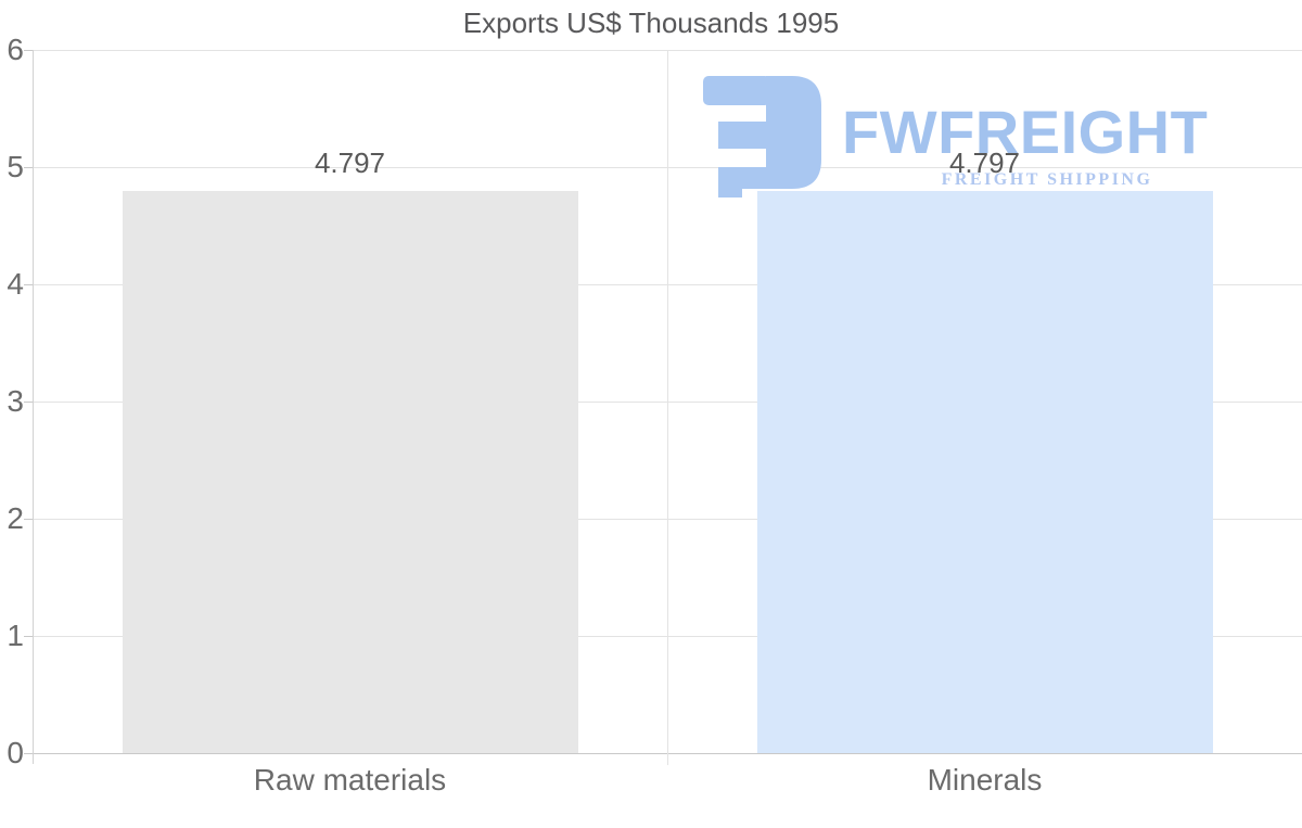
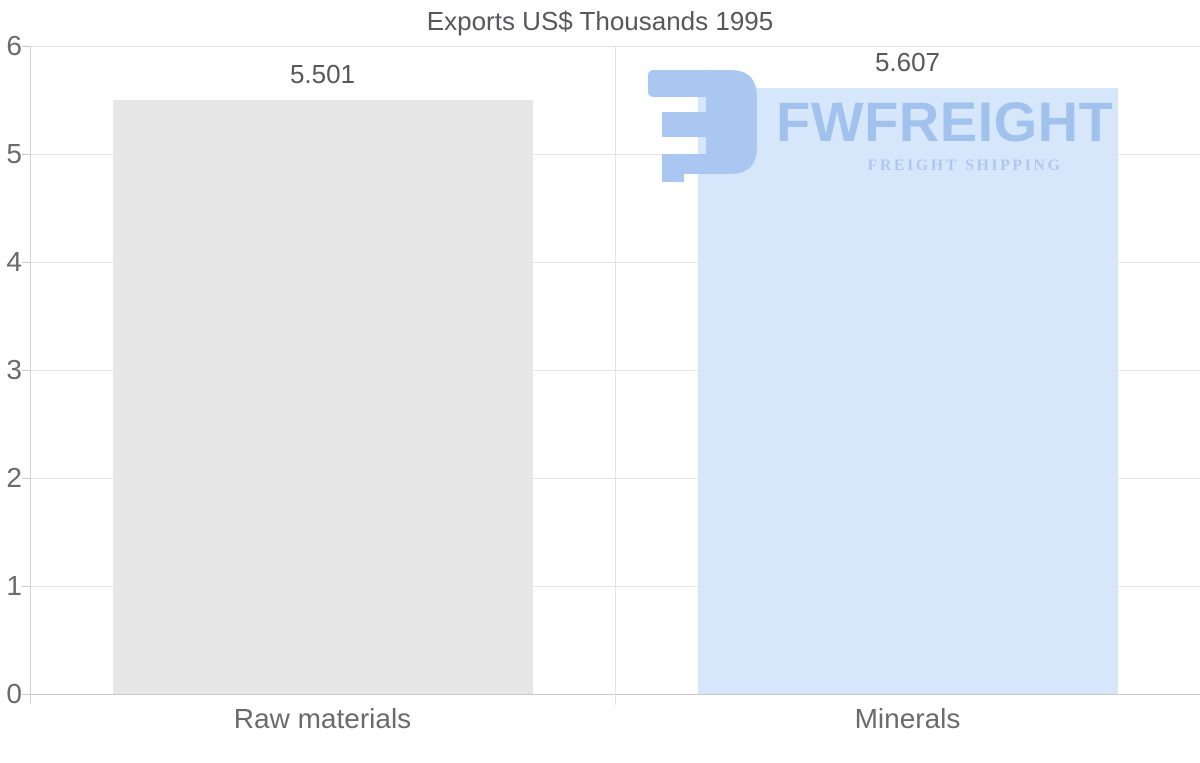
Raw materials: 4.797 -> 5.501
Minerals: 4.797 -> 5.607
